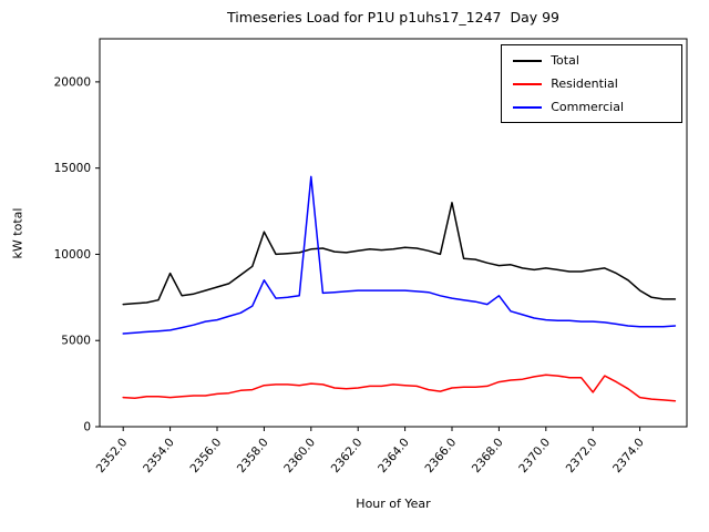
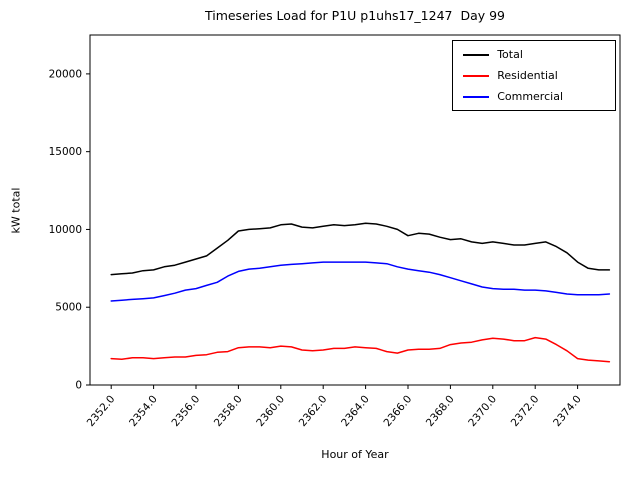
Total/2354.0: 8900 -> 7400
Total/2358.0: 11300 -> 9900
Commercial/2358.0: 8500 -> 7300
Commercial/2360.0: 14500 -> 7700
Total/2366.0: 13000 -> 9600
Commercial/2368.0: 7600 -> 6900
Residential/2372.0: 2000 -> 3000
